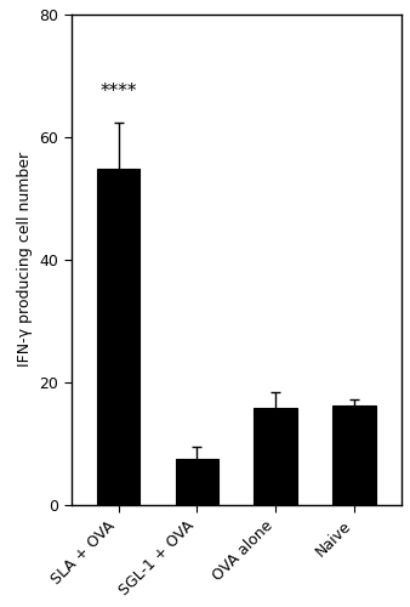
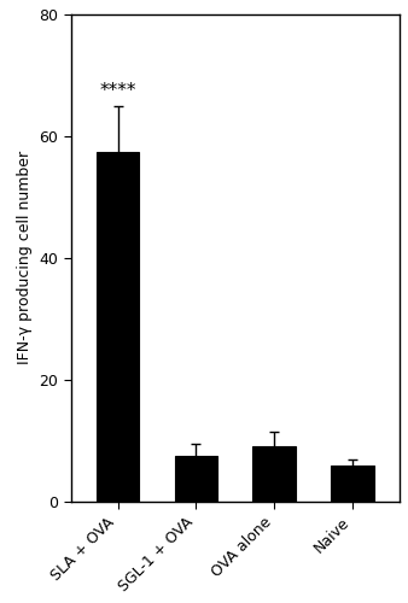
SLA + OVA: 54.8 -> 57.5
OVA alone: 15.8 -> 9.0
Naive: 16.2 -> 6.0
